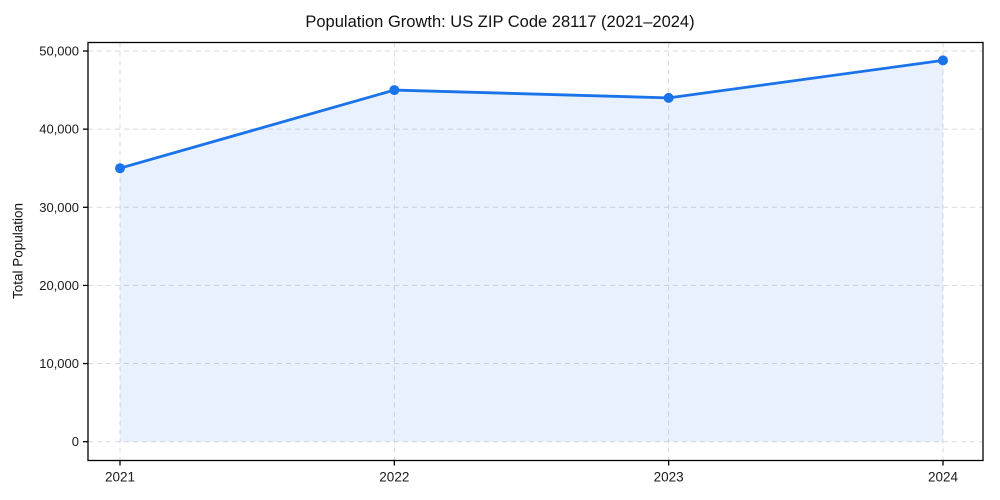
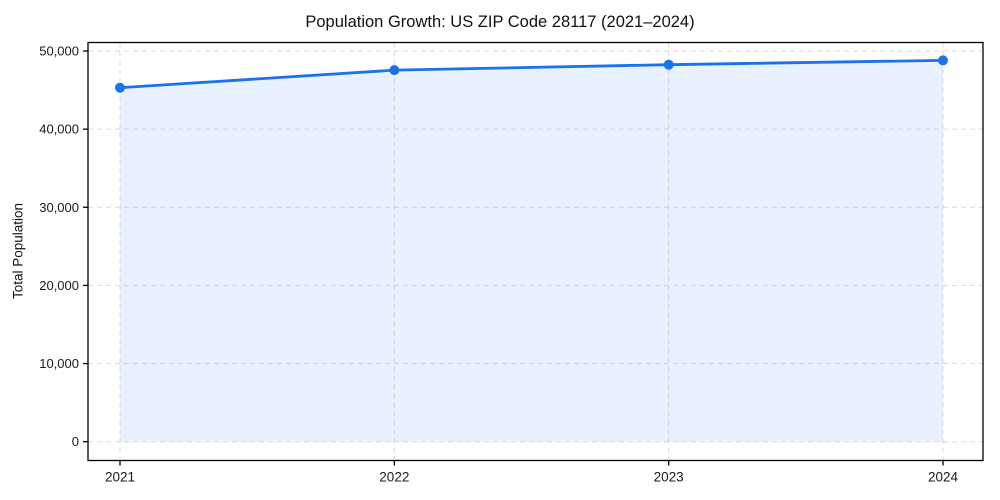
2021: 35000 -> 45000
2022: 45000 -> 48000
2023: 44000 -> 48000
